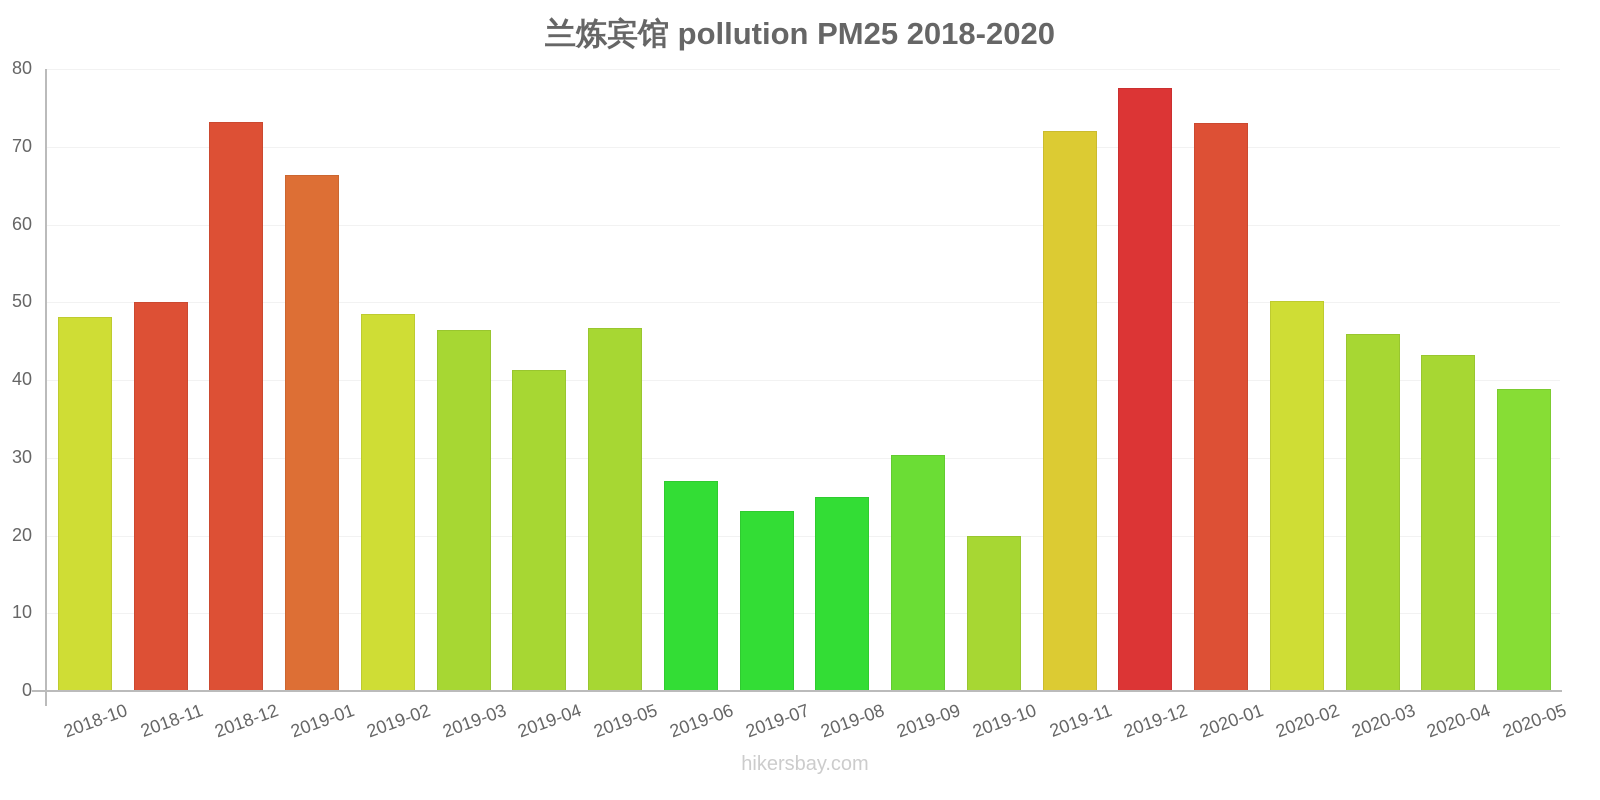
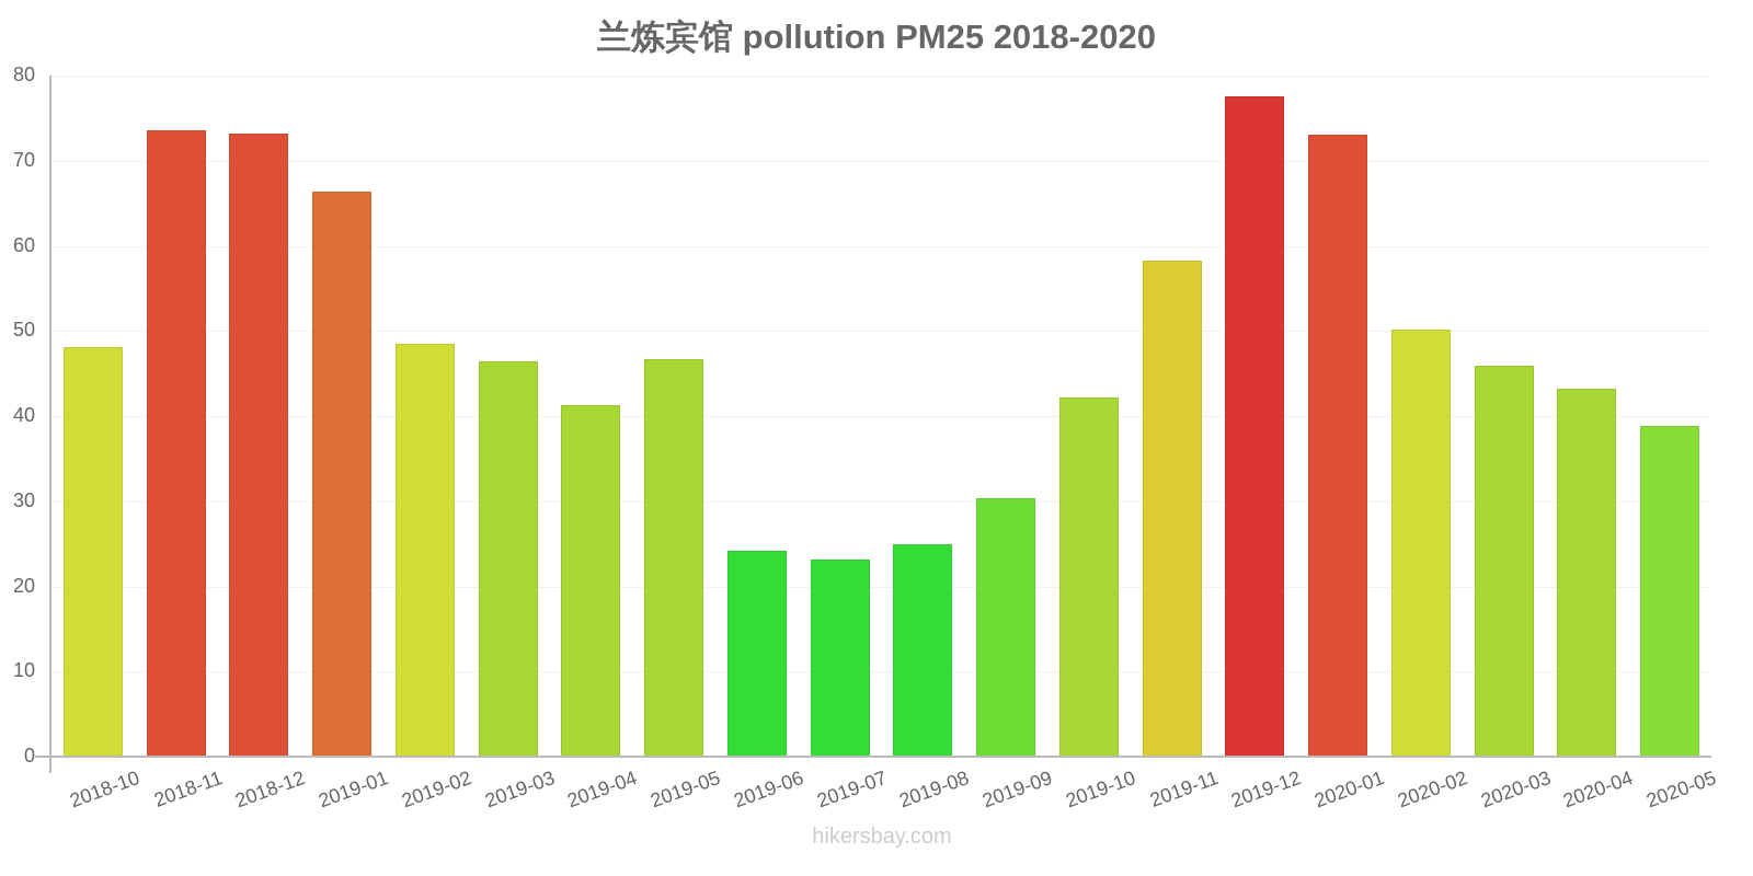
2018-11: 50 -> 74
2019-06: 27 -> 24
2019-10: 20 -> 42
2019-11: 72 -> 58
